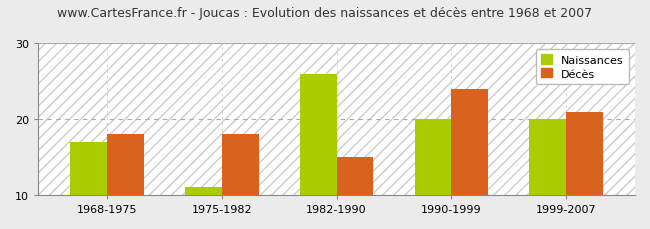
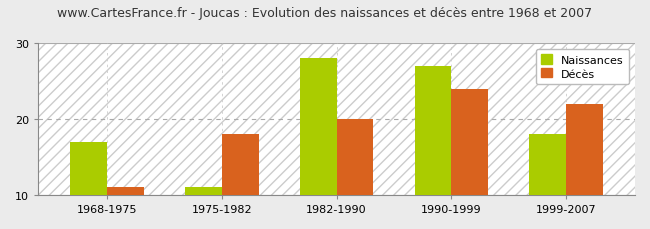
Décès/1968-1975: 18 -> 11
Naissances/1982-1990: 26 -> 28
Décès/1982-1990: 15 -> 20
Naissances/1990-1999: 20 -> 27
Naissances/1999-2007: 20 -> 18
Décès/1999-2007: 21 -> 22
